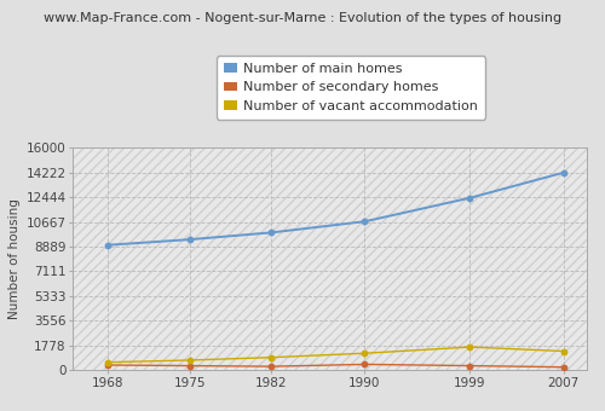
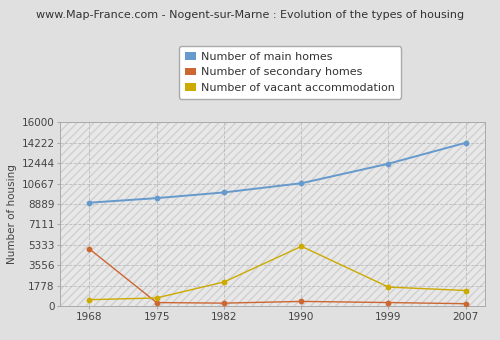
Number of secondary homes/1968: 400 -> 5000
Number of vacant accommodation/1982: 900 -> 2100
Number of vacant accommodation/1990: 1200 -> 5200
